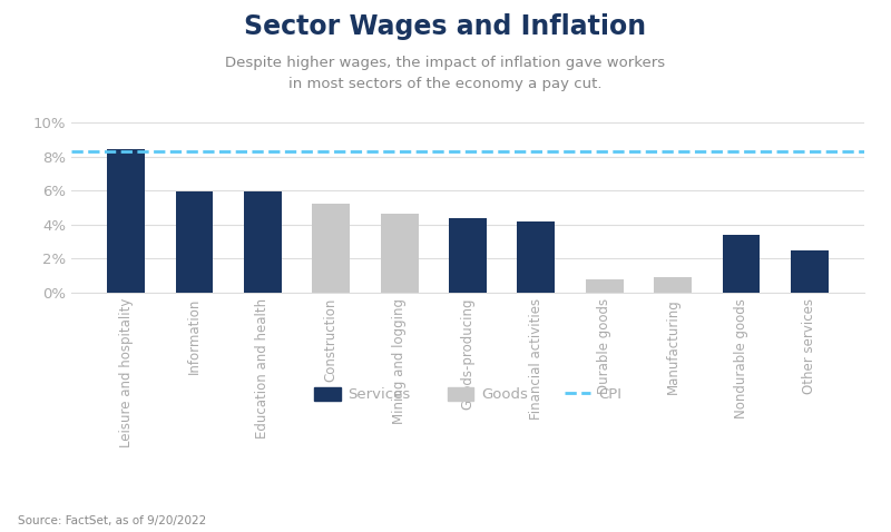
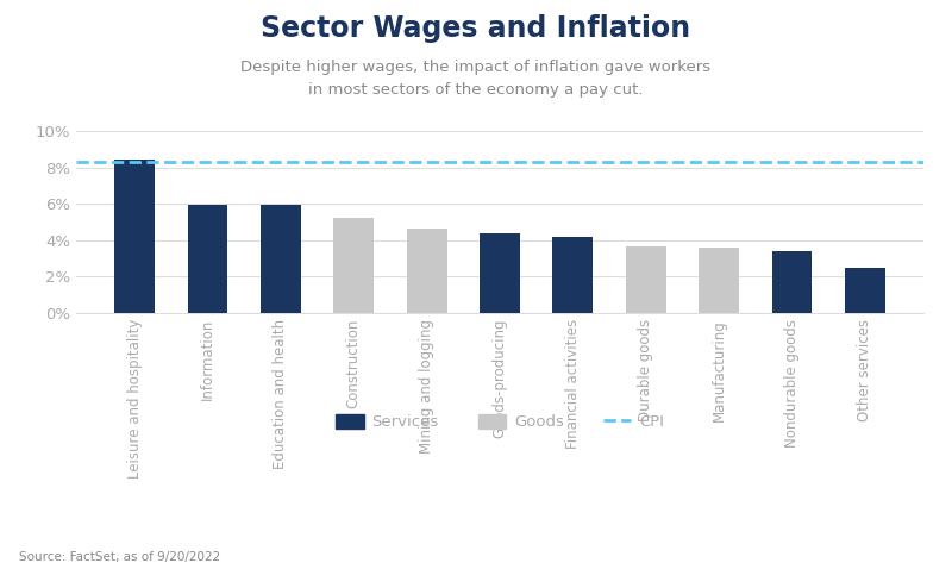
Durable goods: 0.8% -> 3.6%
Manufacturing: 0.9% -> 3.6%
